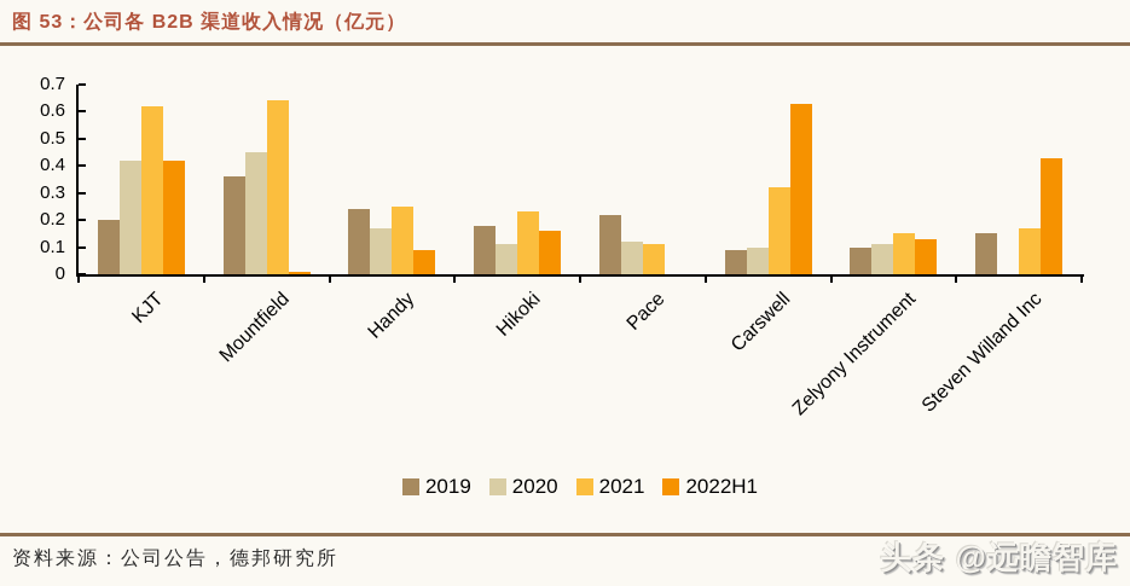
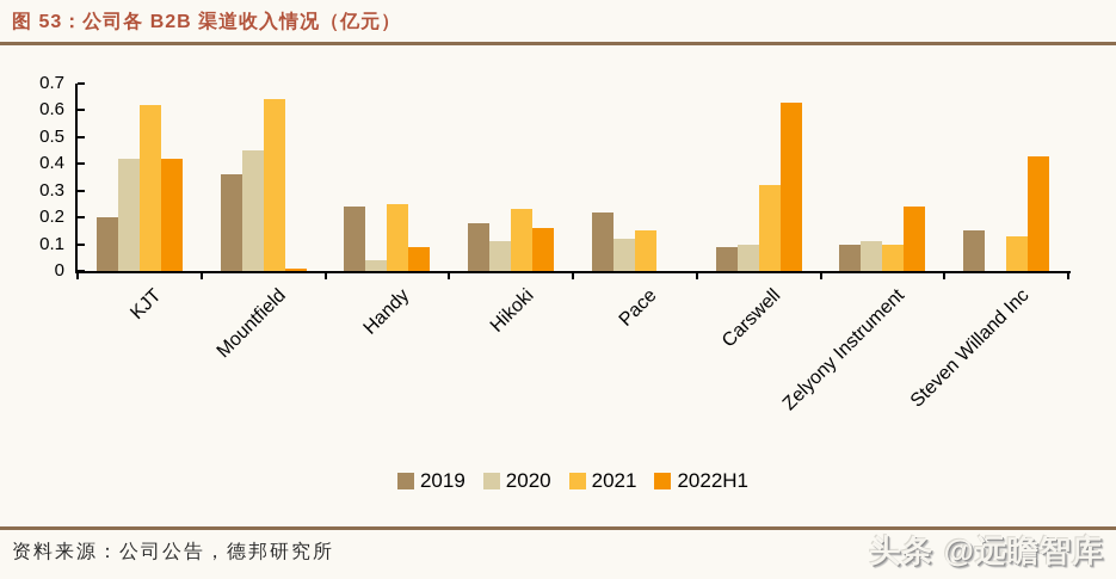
2020/Handy: 0.17 -> 0.04
2021/Pace: 0.11 -> 0.15
2021/Zelyony Instrument: 0.15 -> 0.10
2022H1/Zelyony Instrument: 0.13 -> 0.24
2021/Steven Willand Inc: 0.17 -> 0.13
